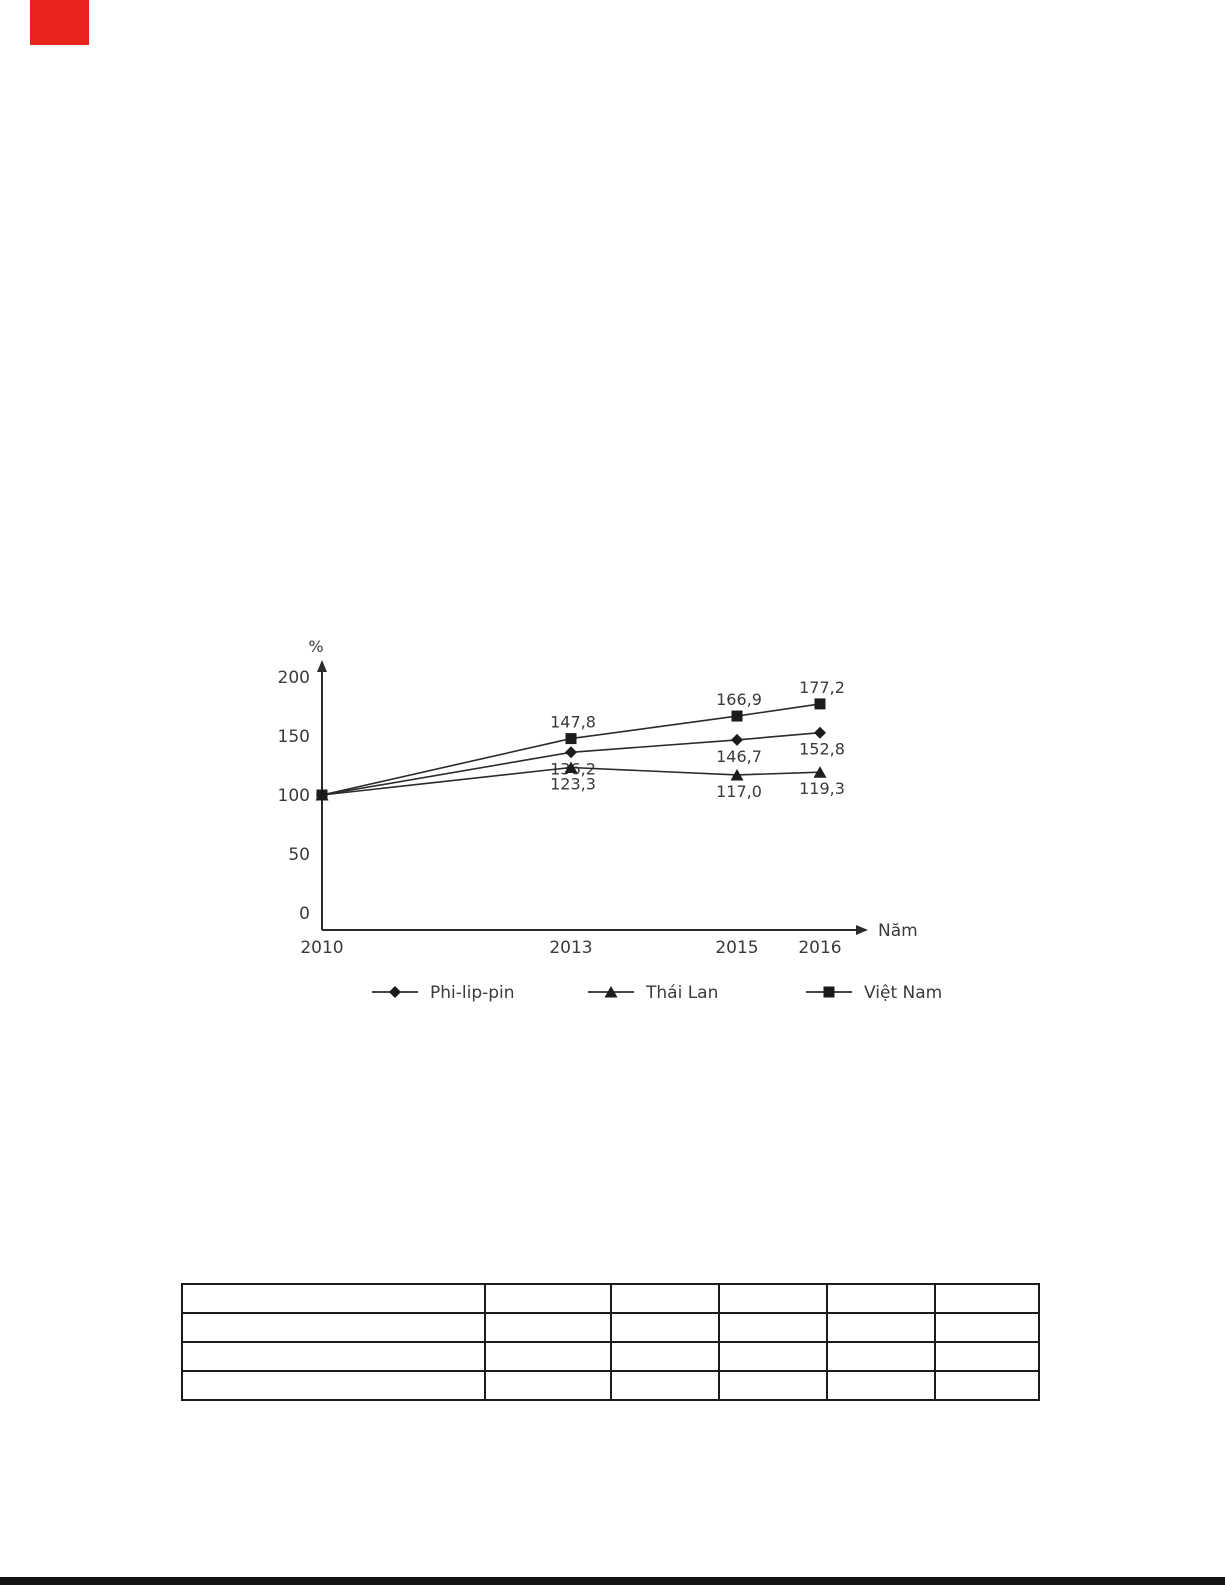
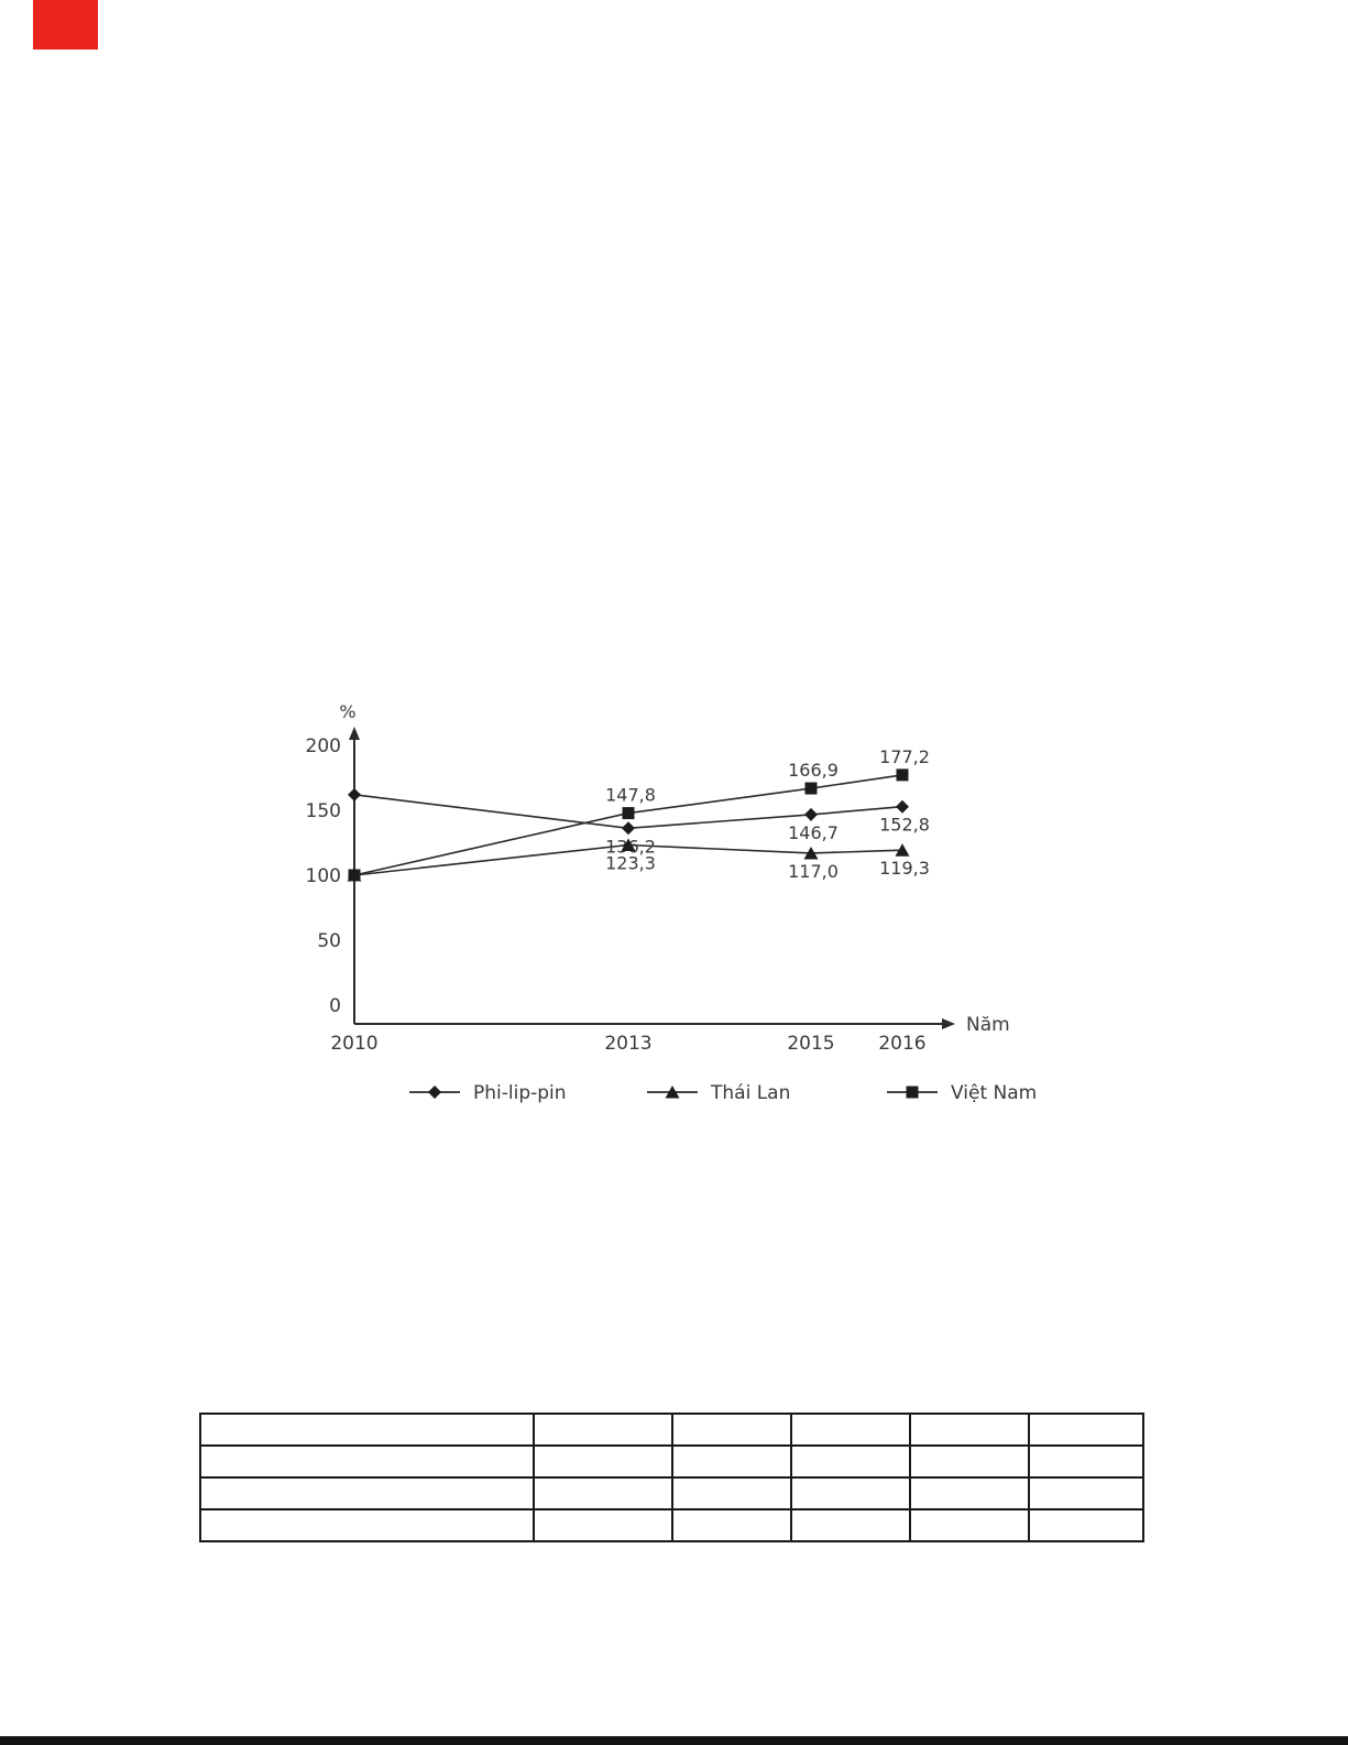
Phi-lip-pin/2010: 100 -> 162
